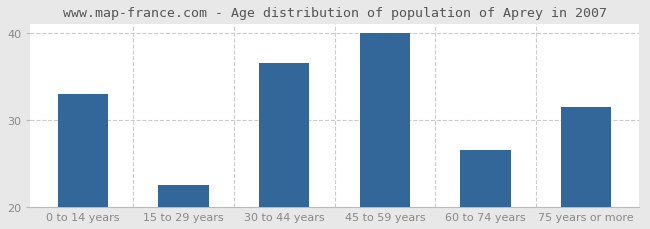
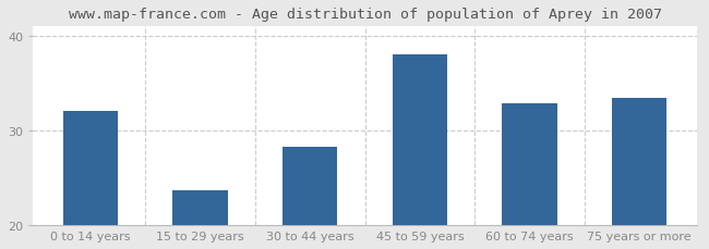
0 to 14 years: 33.0 -> 32.0
15 to 29 years: 22.5 -> 23.6
30 to 44 years: 36.5 -> 28.2
45 to 59 years: 40.0 -> 38.0
60 to 74 years: 26.5 -> 32.8
75 years or more: 31.5 -> 33.4
